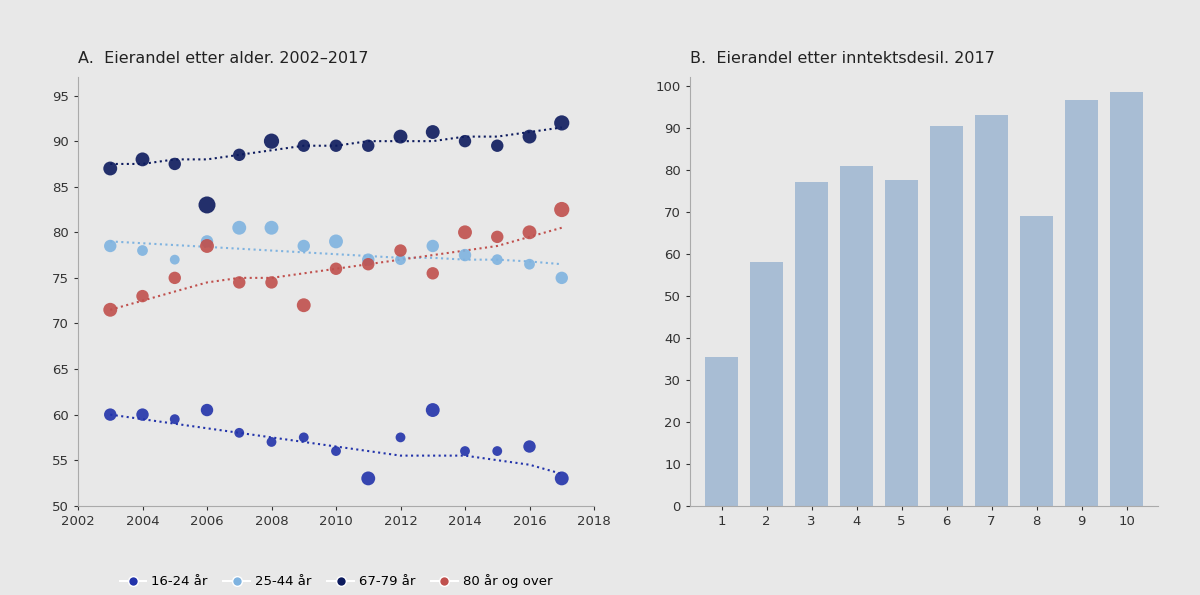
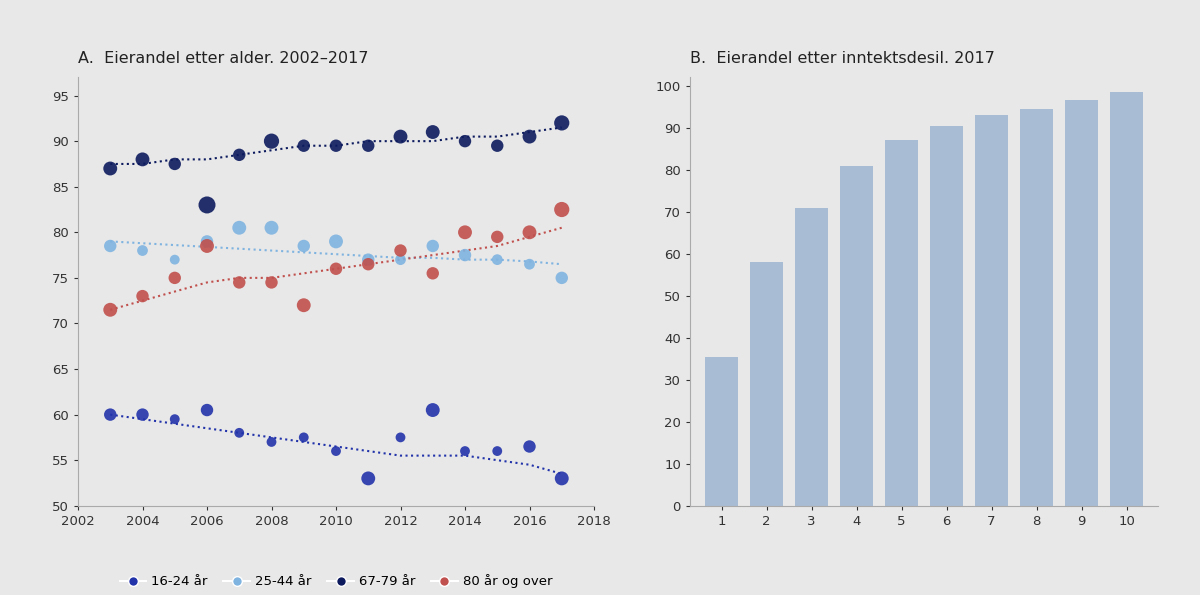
B. Eierandel etter inntektsdesil. 2017/3: 77.0 -> 71.0
B. Eierandel etter inntektsdesil. 2017/5: 77.5 -> 87.0
B. Eierandel etter inntektsdesil. 2017/8: 69.0 -> 94.5
